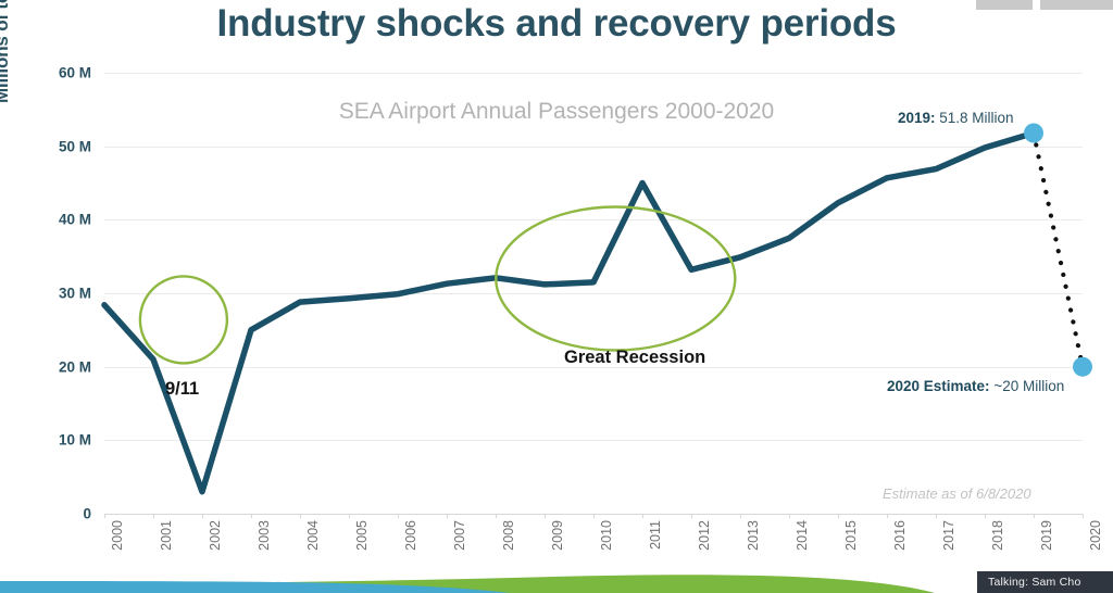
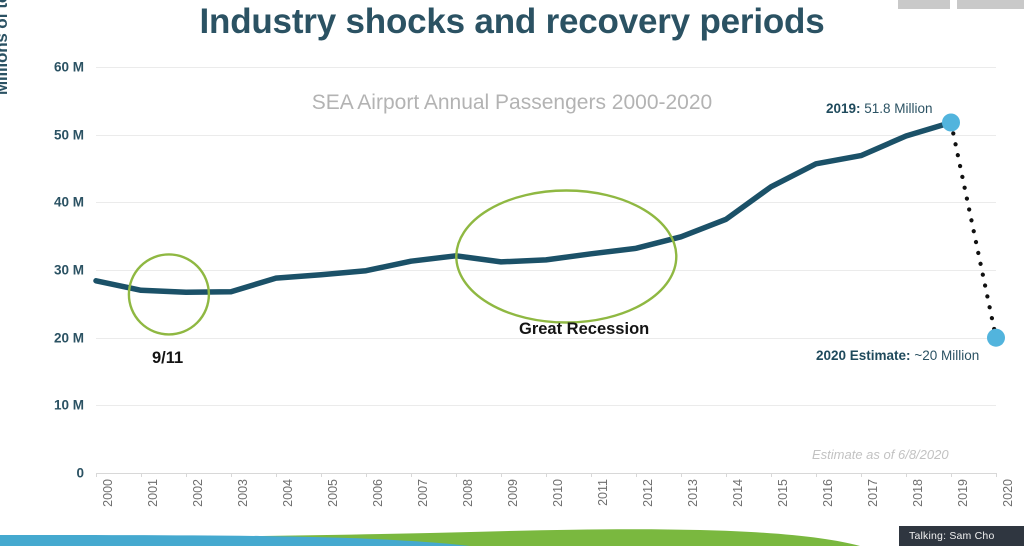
2001: 21M -> 27M
2002: 3M -> 27M
2003: 25M -> 27M
2011: 45M -> 32M
